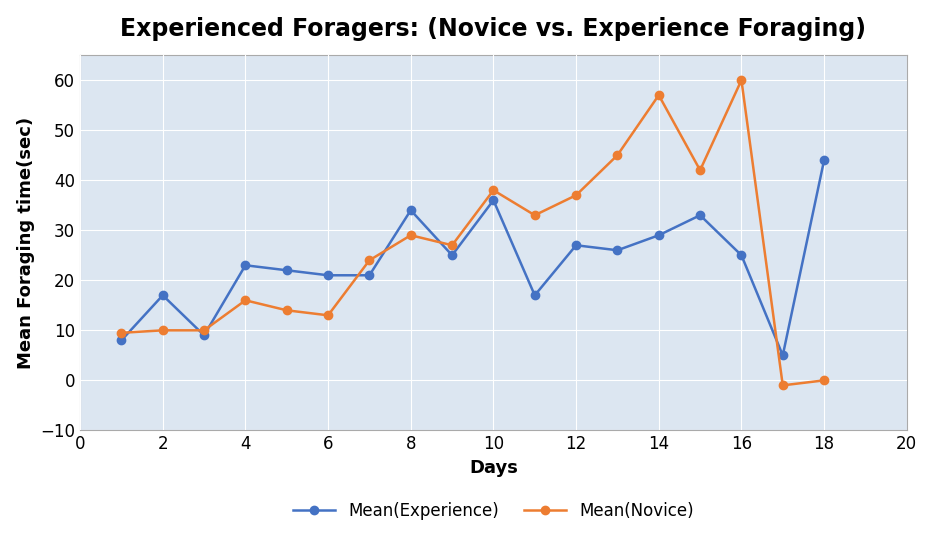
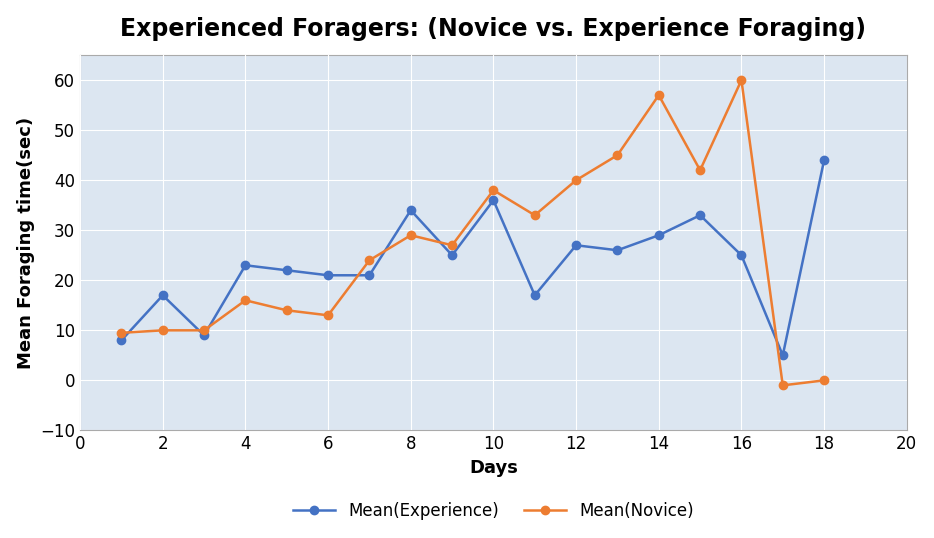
Mean(Novice)/12: 37.0 -> 40.0
